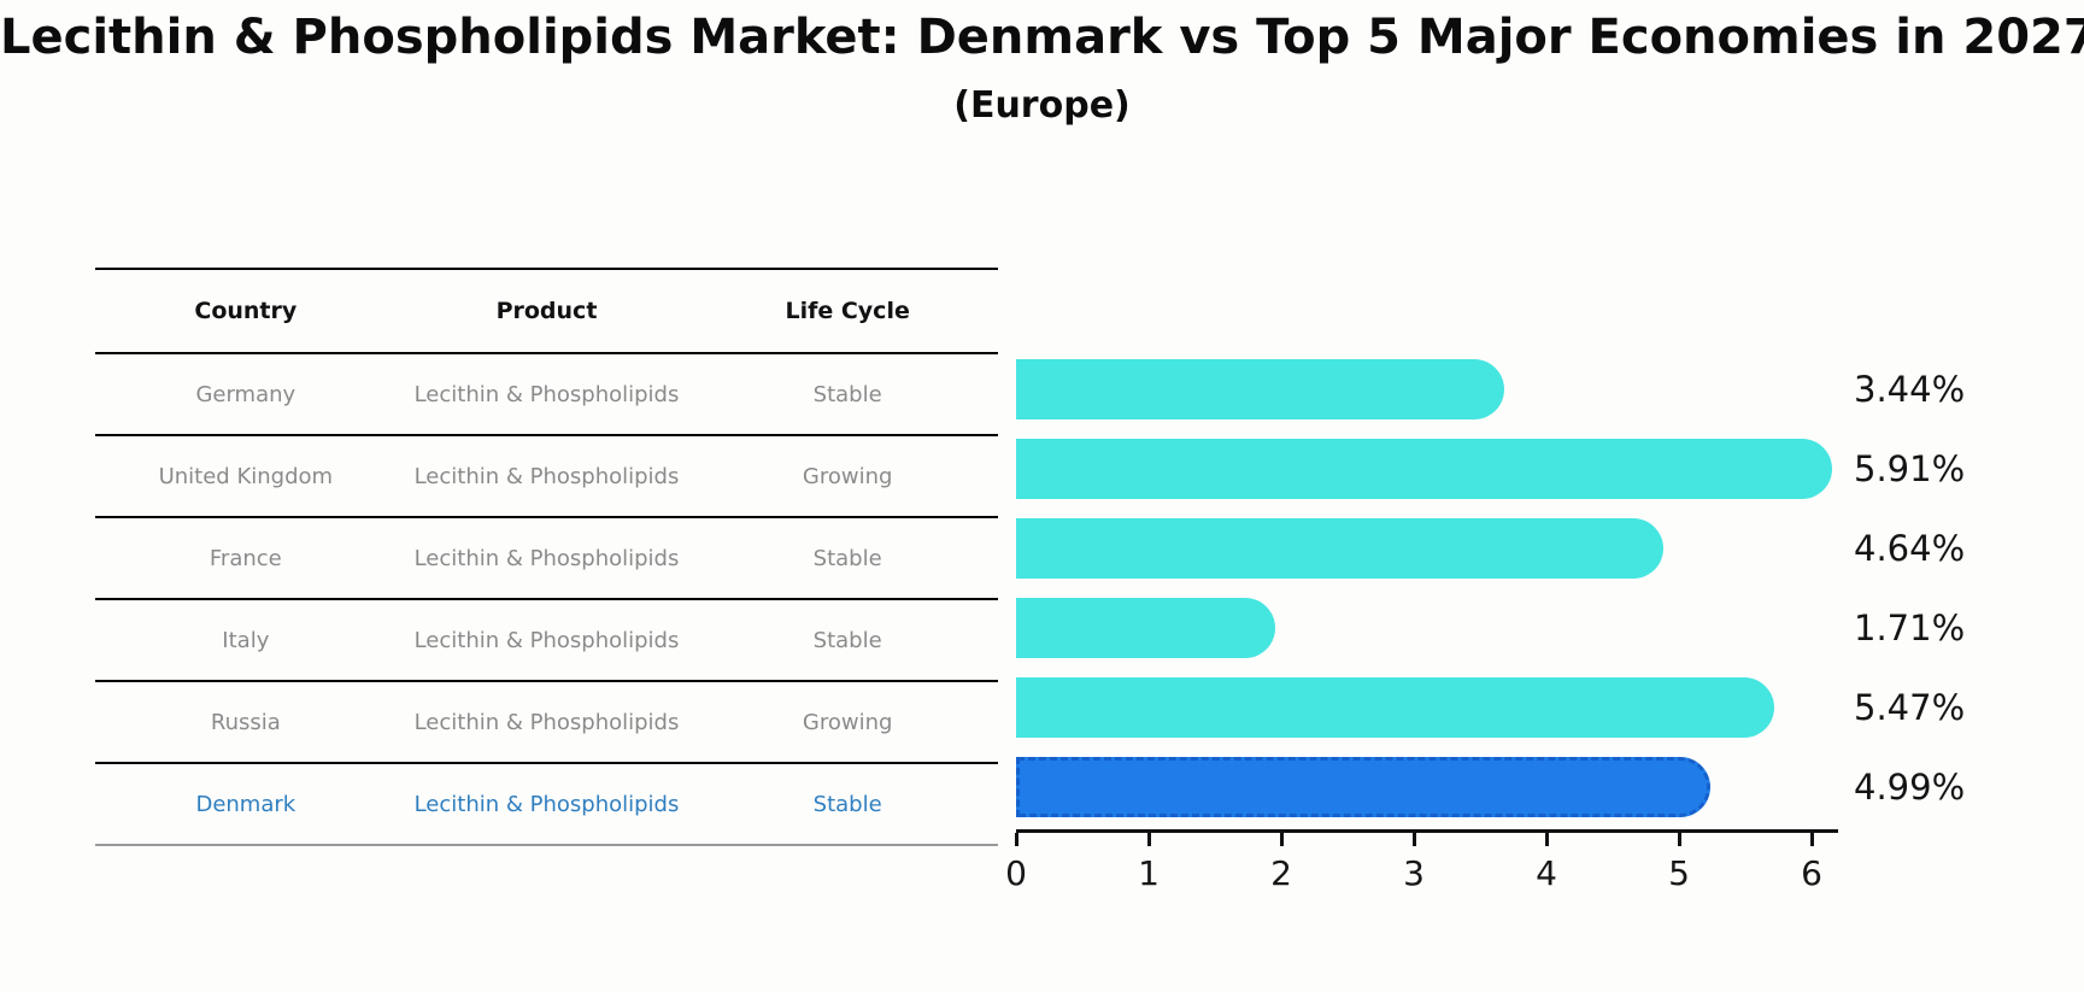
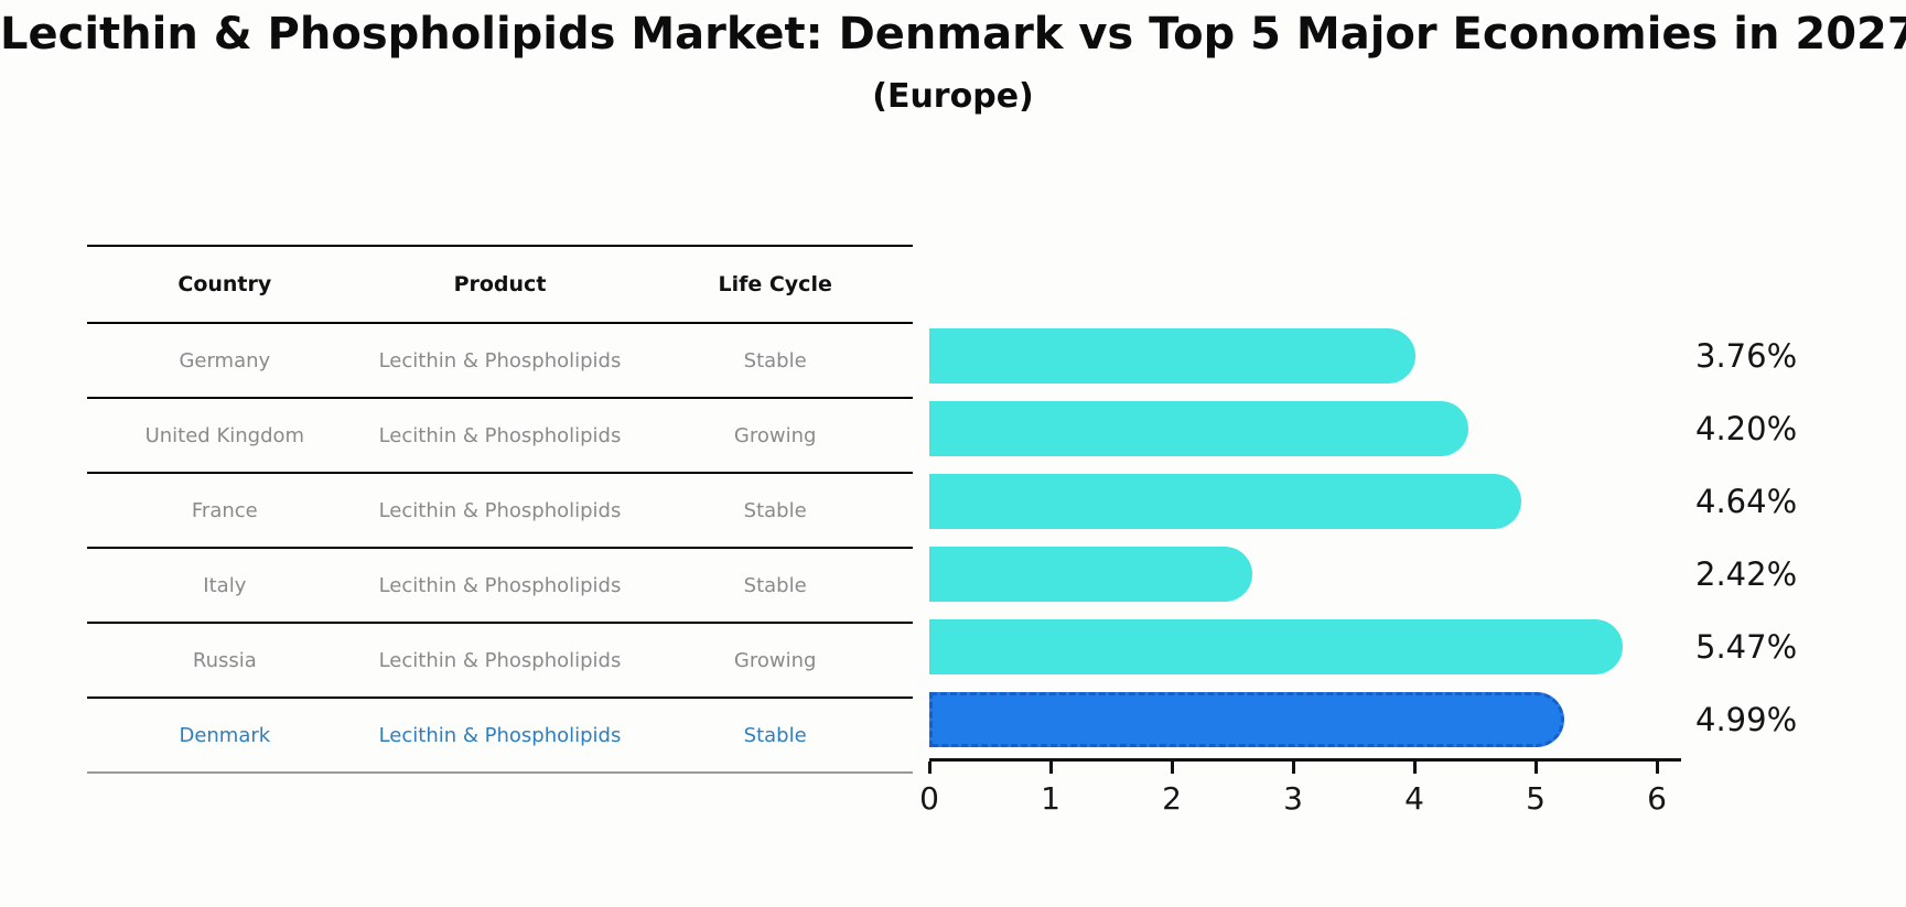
Germany: 3.44% -> 3.76%
United Kingdom: 5.91% -> 4.20%
Italy: 1.71% -> 2.42%
